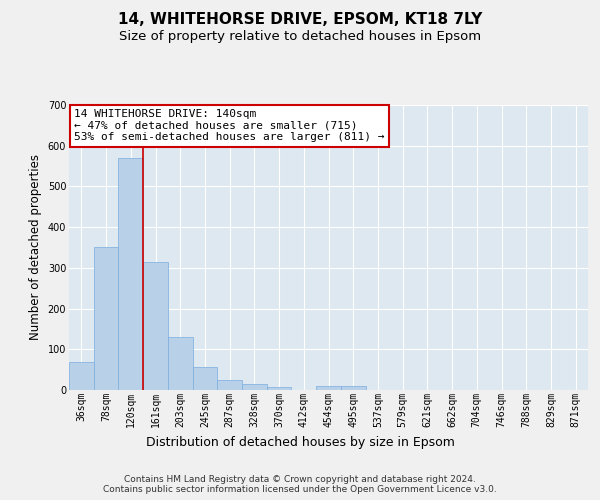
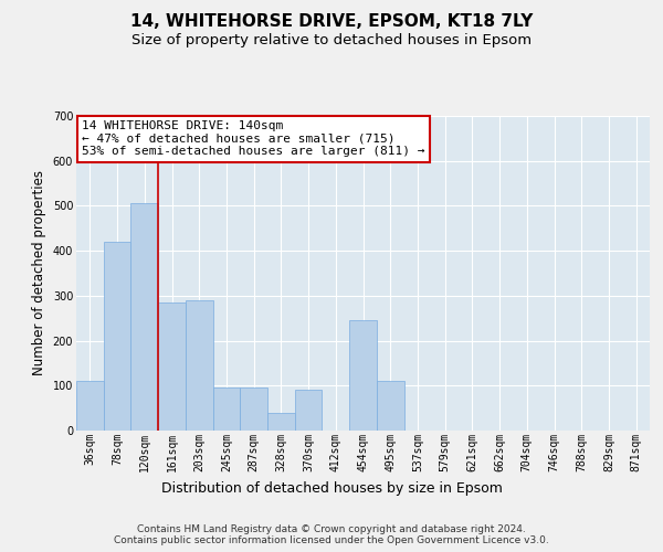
36sqm: 70 -> 110
78sqm: 352 -> 420
120sqm: 570 -> 505
161sqm: 314 -> 285
203sqm: 130 -> 290
245sqm: 57 -> 95
287sqm: 25 -> 95
328sqm: 15 -> 40
370sqm: 8 -> 90
454sqm: 10 -> 245
495sqm: 10 -> 110
